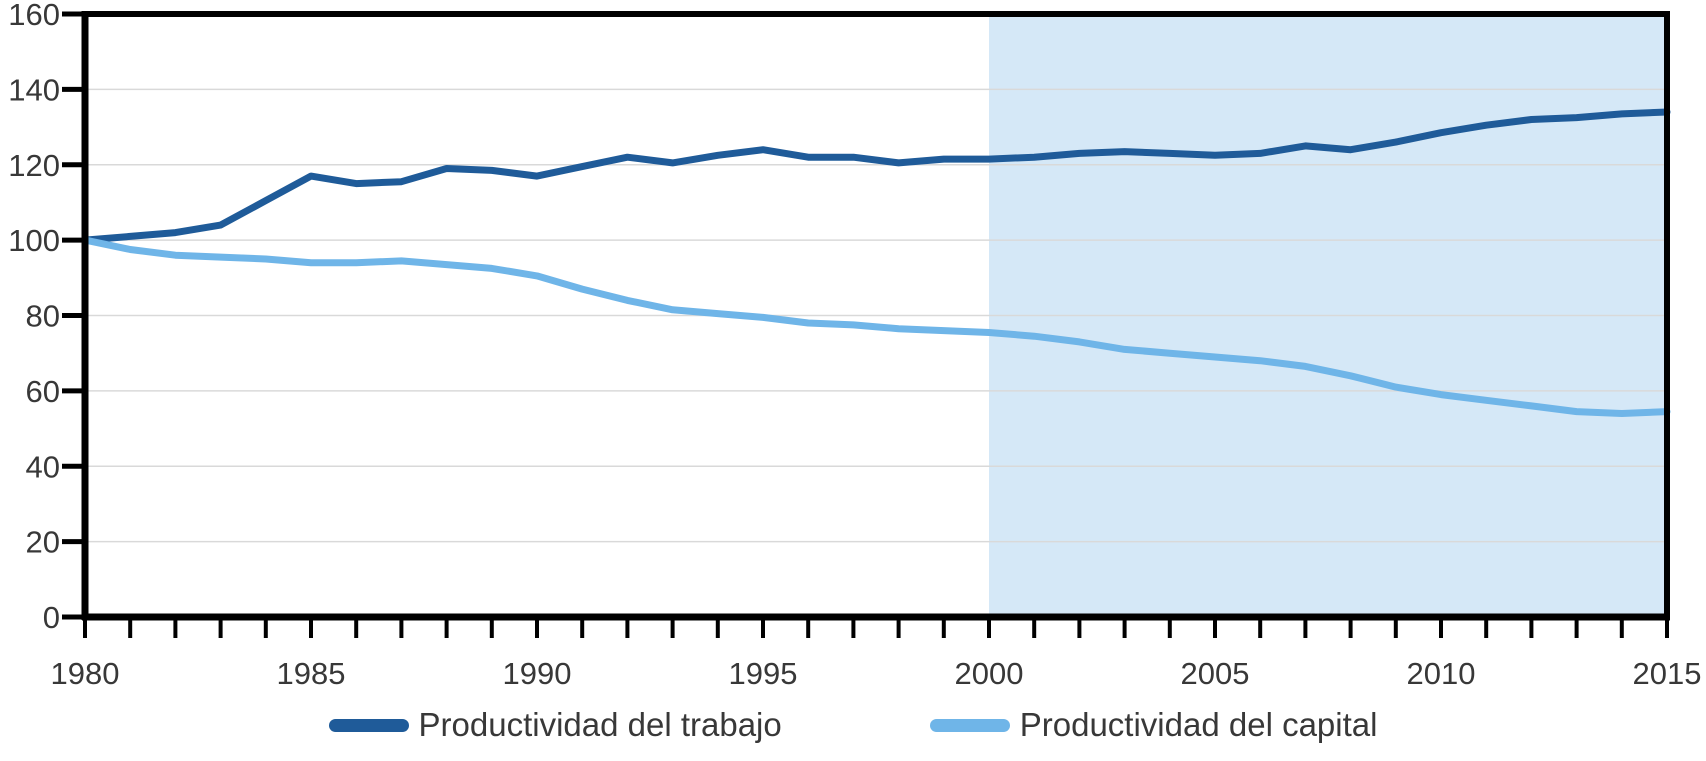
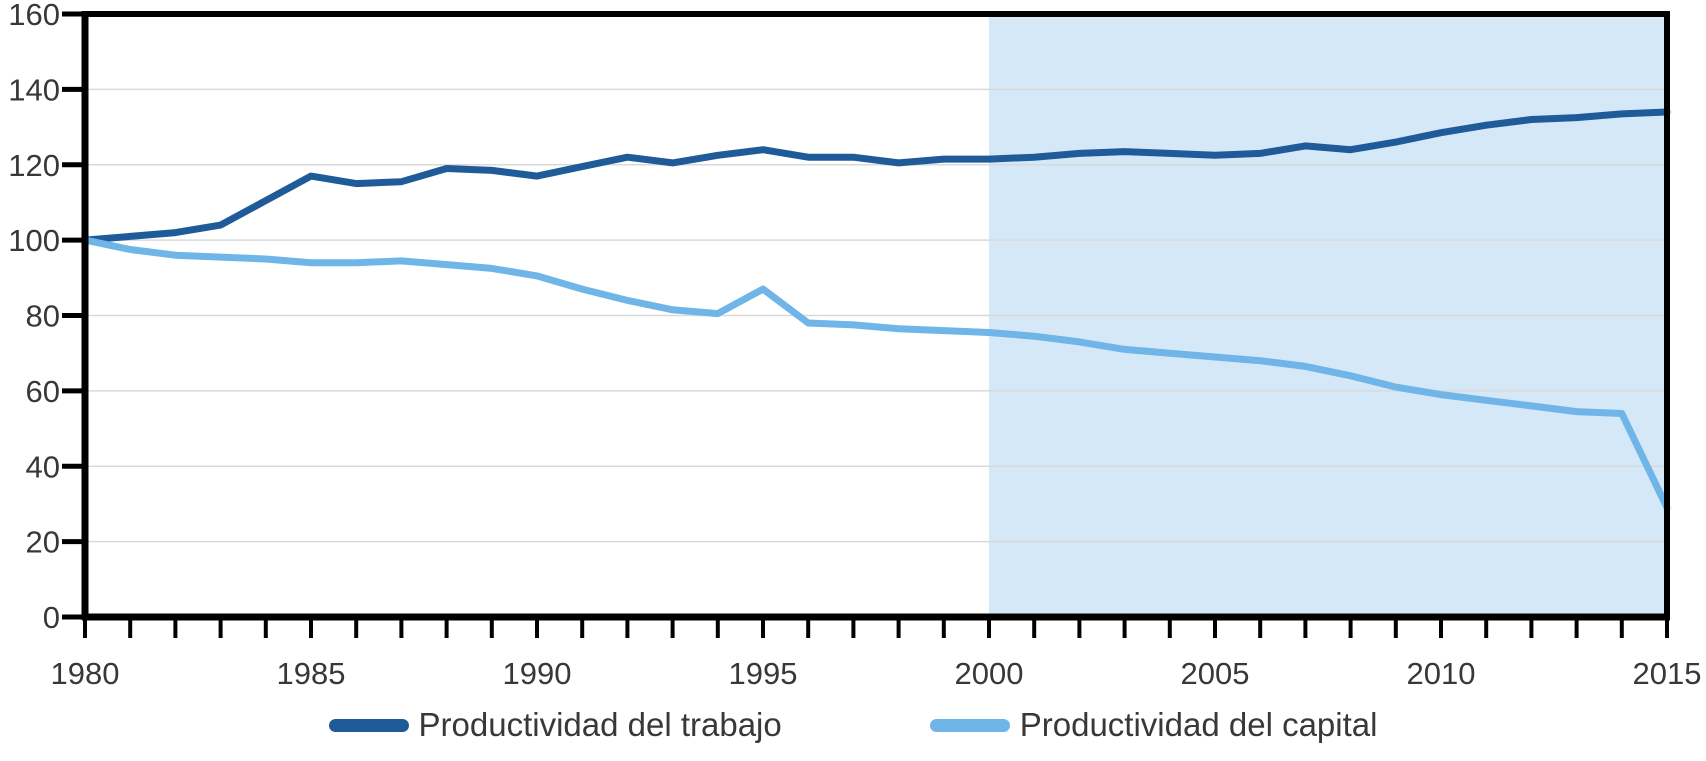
Productividad del capital/1995: 80 -> 87
Productividad del capital/2015: 54 -> 29
